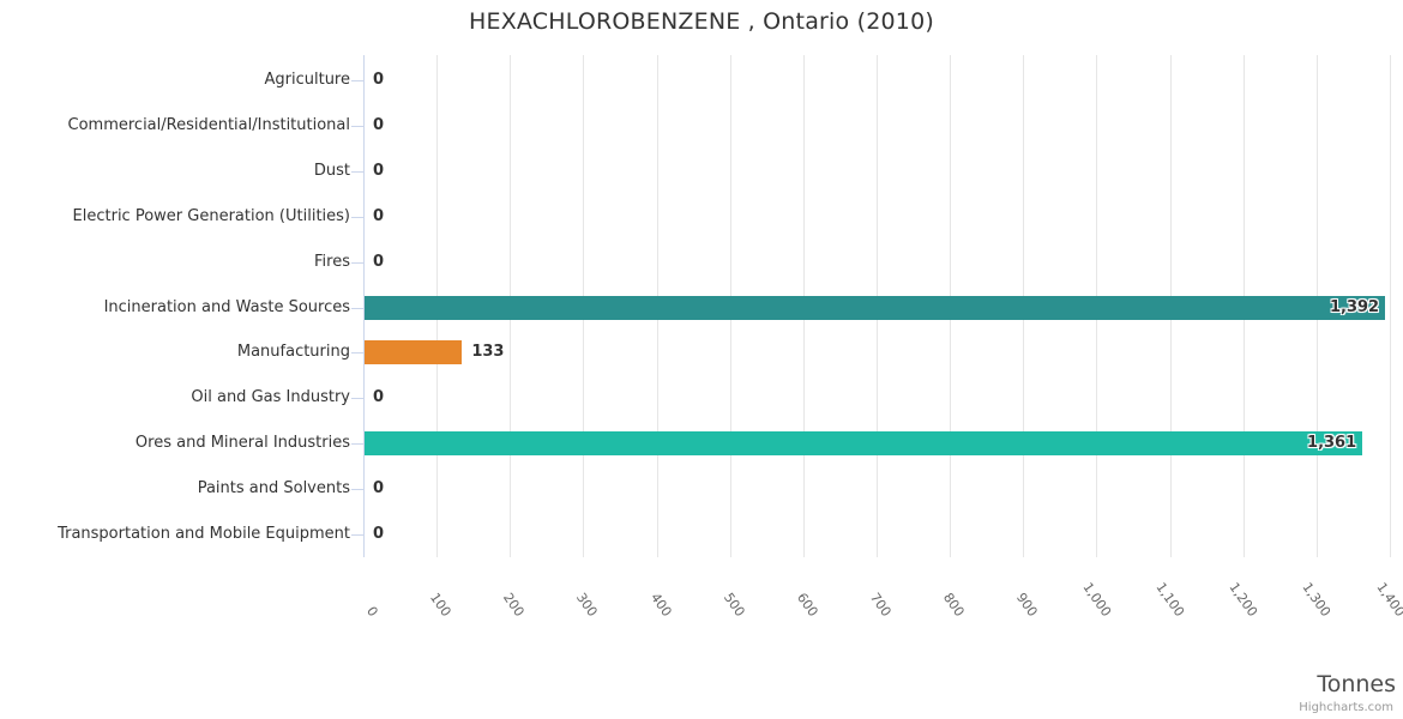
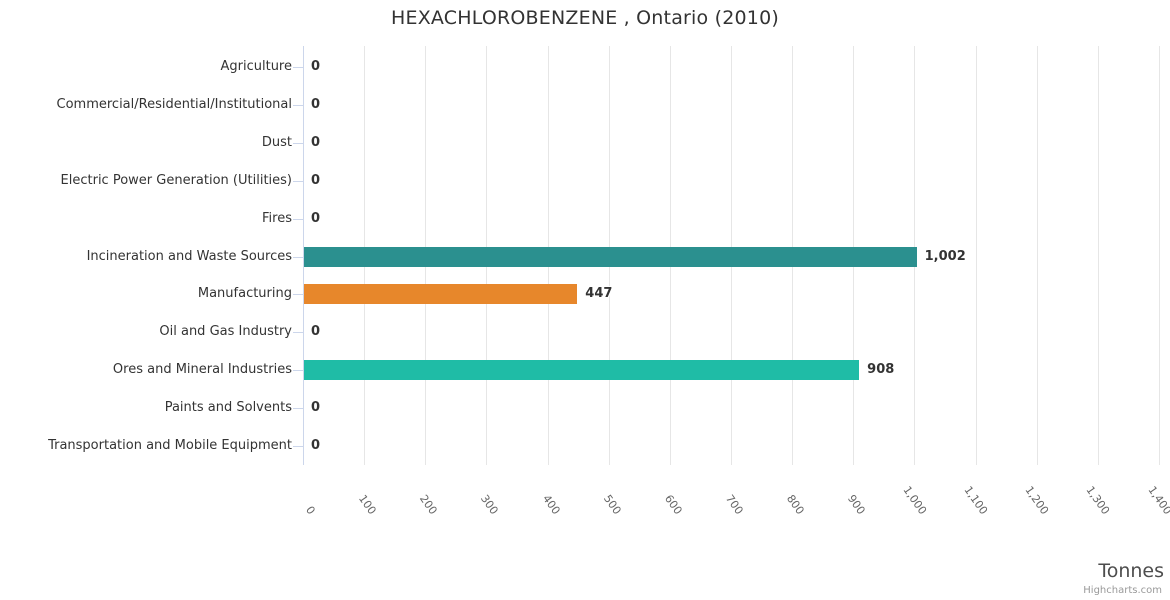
Incineration and Waste Sources: 1,392 -> 1,002
Manufacturing: 133 -> 447
Ores and Mineral Industries: 1,361 -> 908
